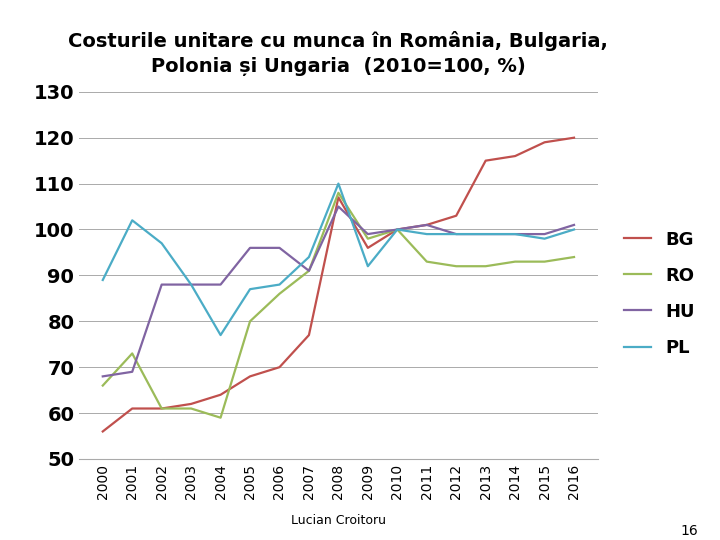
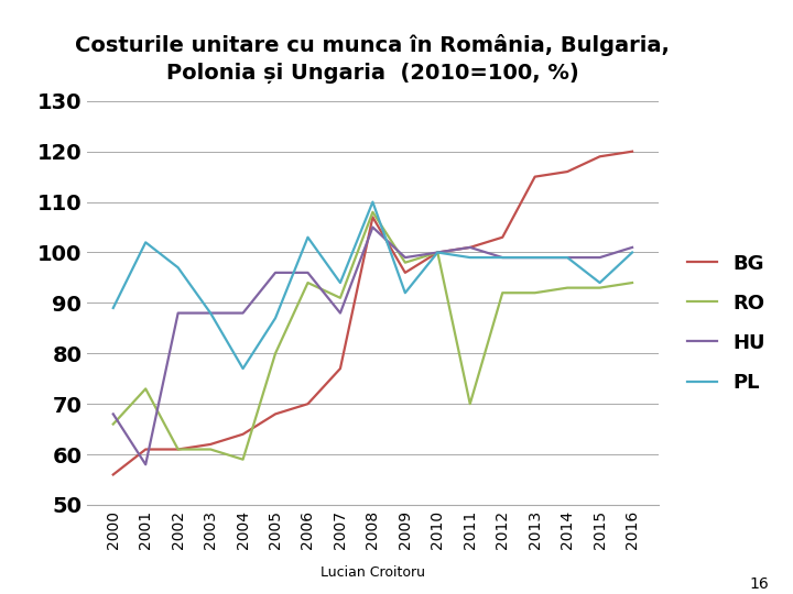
HU/2001: 69 -> 58
RO/2006: 86 -> 94
PL/2006: 88 -> 103
HU/2007: 91 -> 88
RO/2011: 93 -> 70
PL/2015: 98 -> 94
